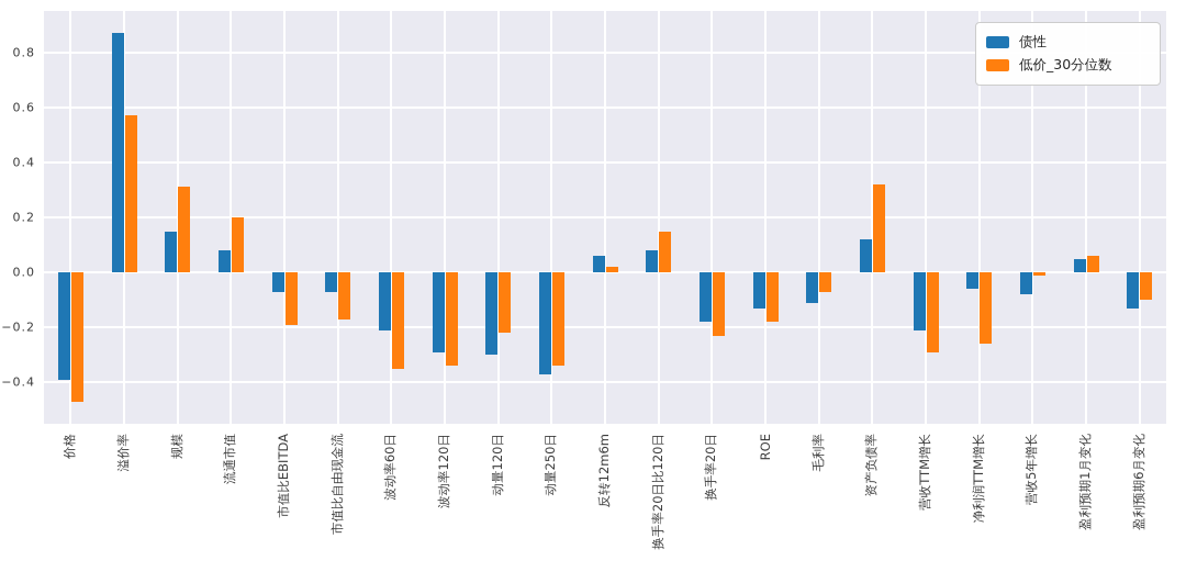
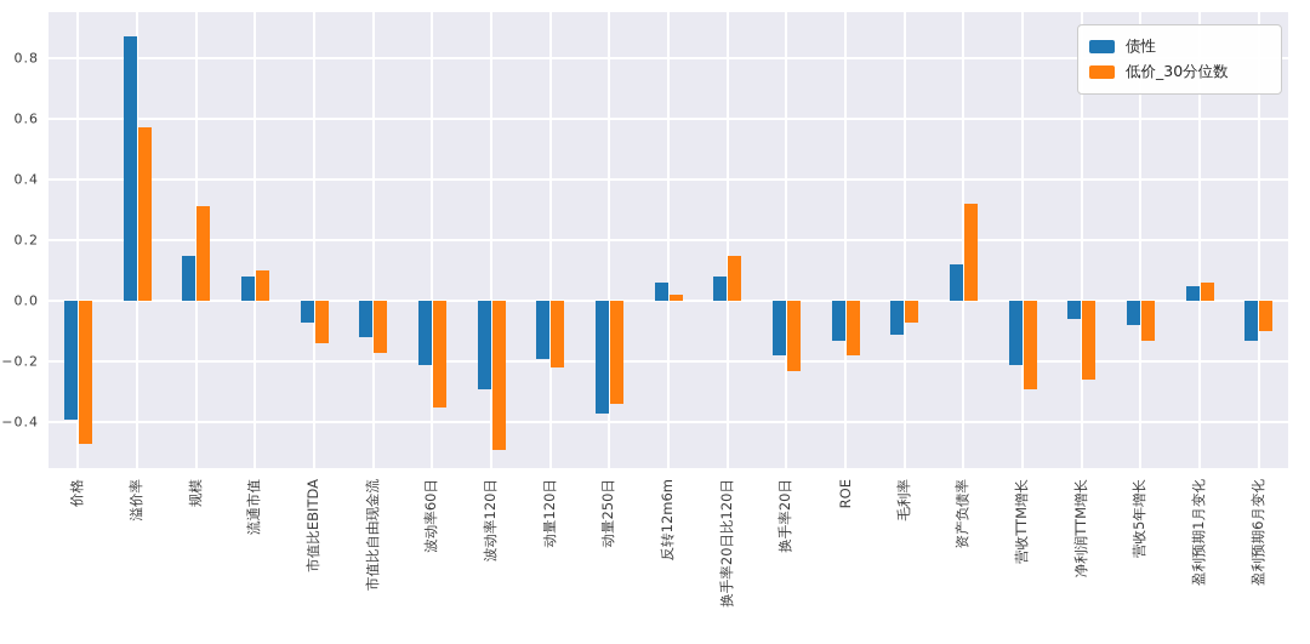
低价_30分位数/流通市值: 0.20 -> 0.10
低价_30分位数/市值比EBITDA: -0.19 -> -0.14
债性/市值比自由现金流: -0.07 -> -0.12
低价_30分位数/波动率120日: -0.34 -> -0.49
债性/动量120日: -0.30 -> -0.19
低价_30分位数/营收5年增长: -0.01 -> -0.13
